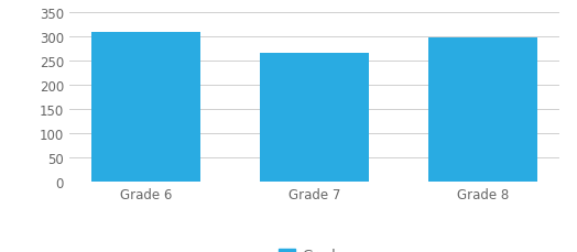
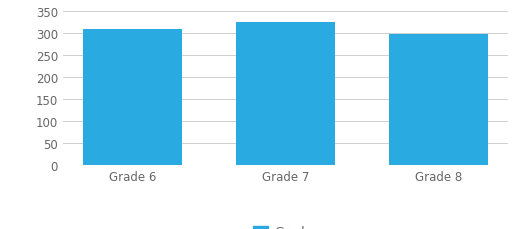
Grade 7: 265 -> 325
